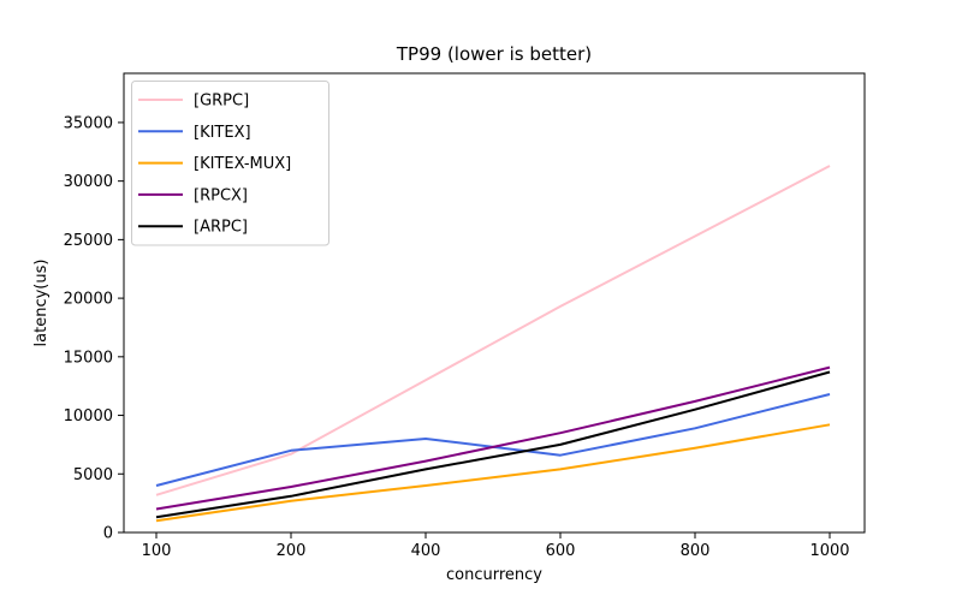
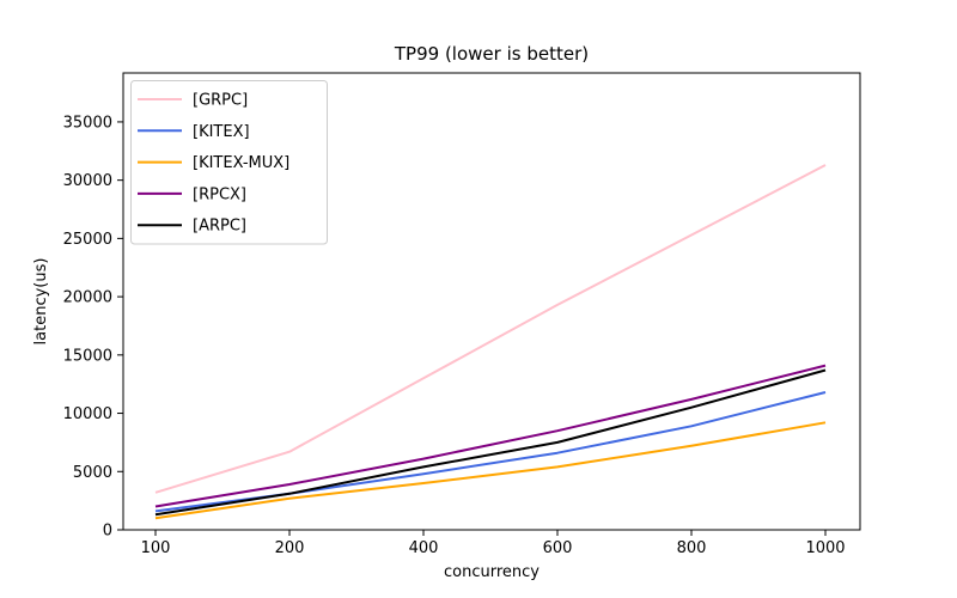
[KITEX]/100: 4000 -> 2000
[KITEX]/200: 7000 -> 3000
[KITEX]/400: 8000 -> 5000
